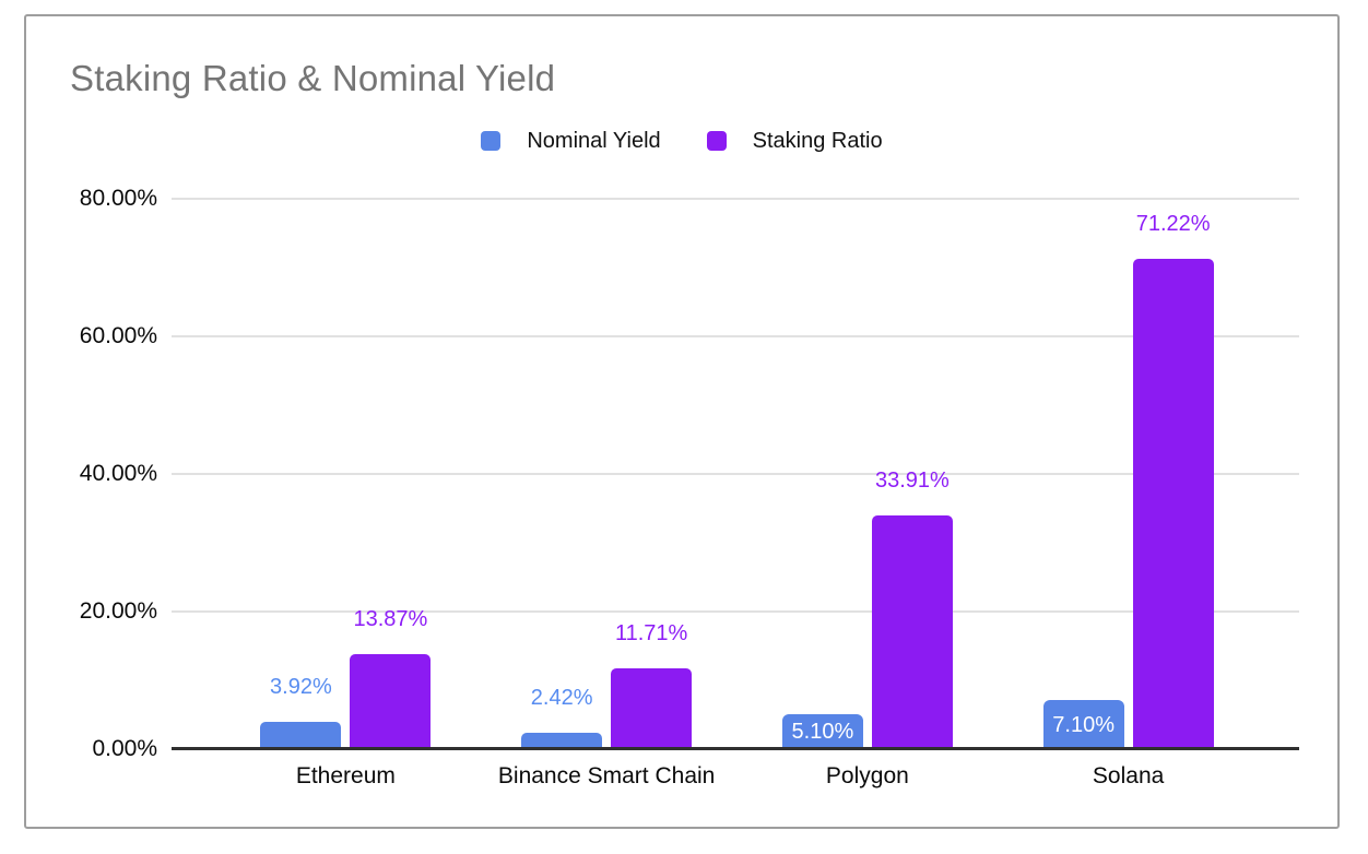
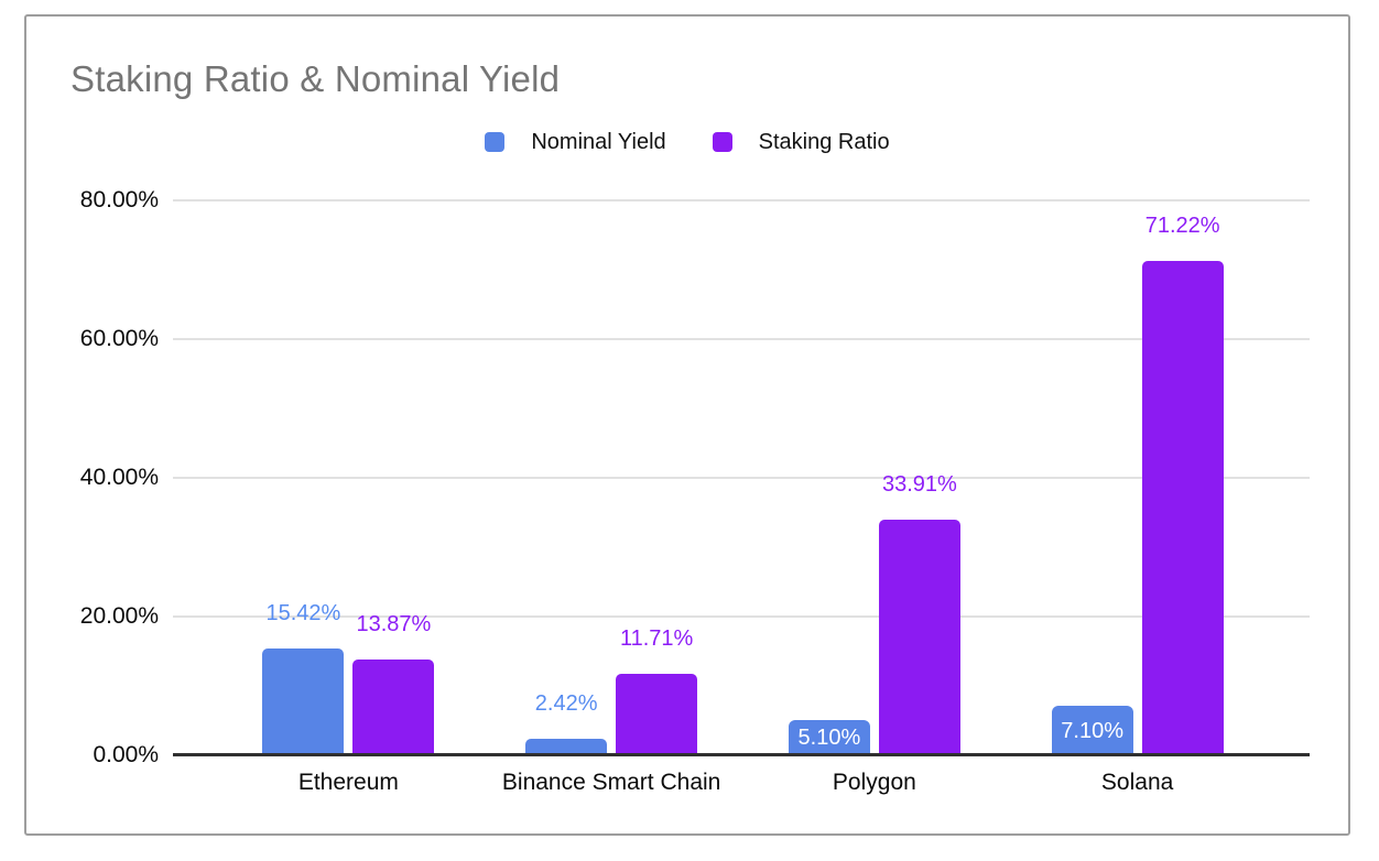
Nominal Yield/Ethereum: 3.92% -> 15.42%
